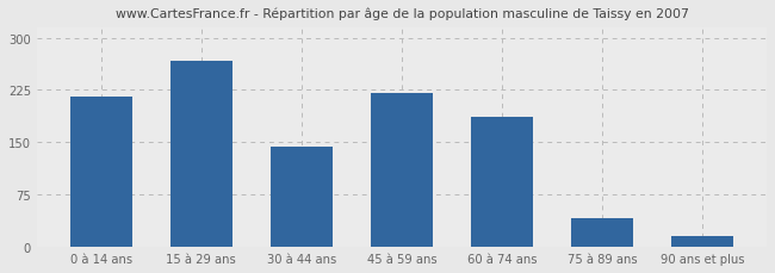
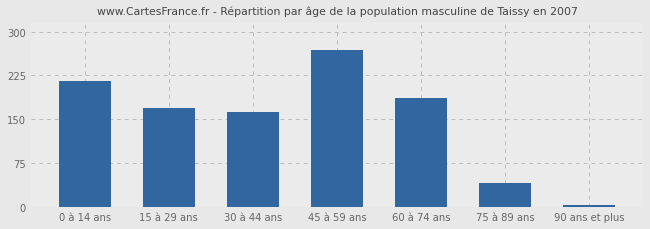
15 à 29 ans: 266 -> 170
30 à 44 ans: 144 -> 162
45 à 59 ans: 220 -> 268
90 ans et plus: 16 -> 3
